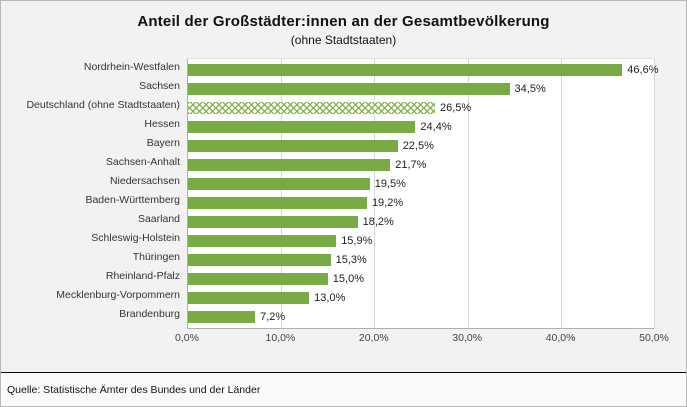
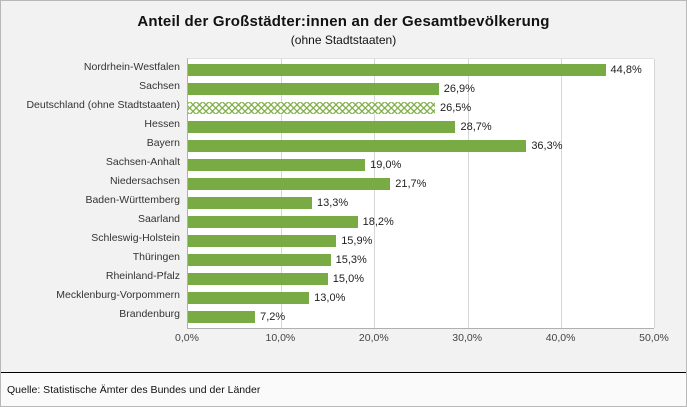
Nordrhein-Westfalen: 46,6% -> 44,8%
Sachsen: 34,5% -> 26,9%
Hessen: 24,4% -> 28,7%
Bayern: 22,5% -> 36,3%
Sachsen-Anhalt: 21,7% -> 19,0%
Niedersachsen: 19,5% -> 21,7%
Baden-Württemberg: 19,2% -> 13,3%
